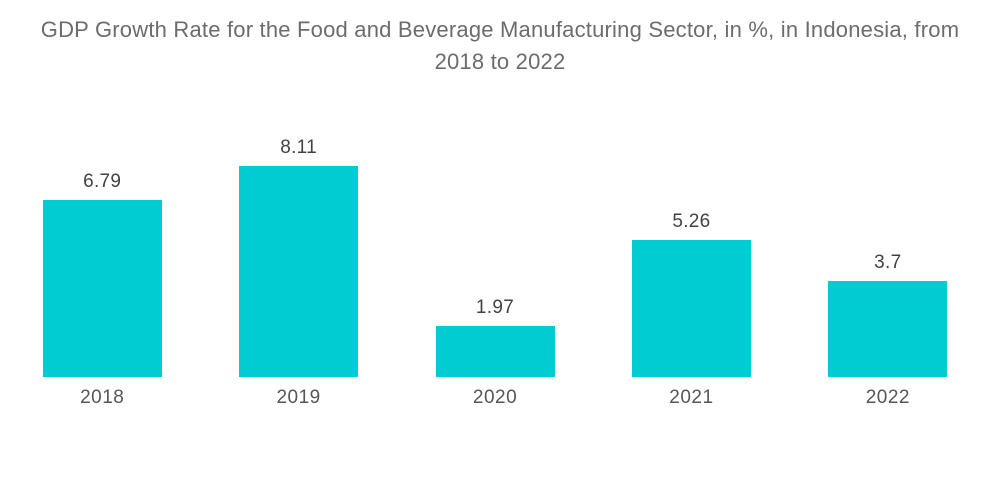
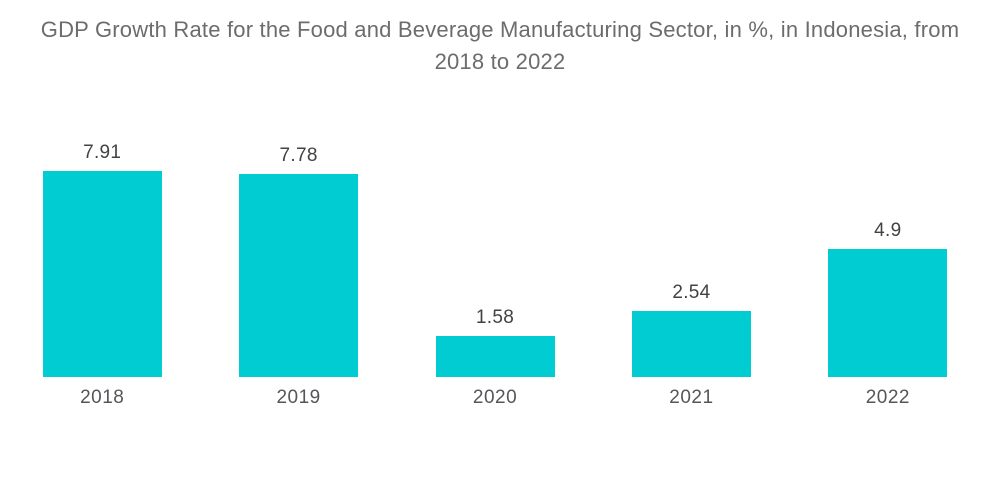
2018: 6.79 -> 7.91
2019: 8.11 -> 7.78
2020: 1.97 -> 1.58
2021: 5.26 -> 2.54
2022: 3.7 -> 4.9
